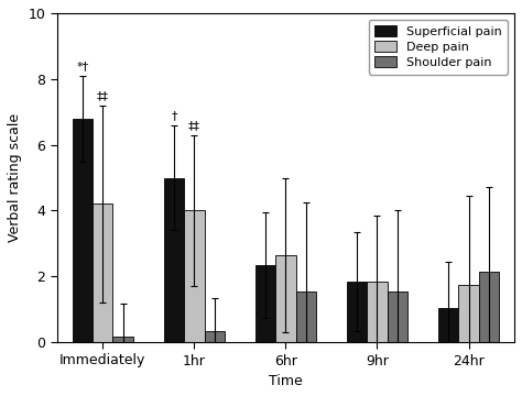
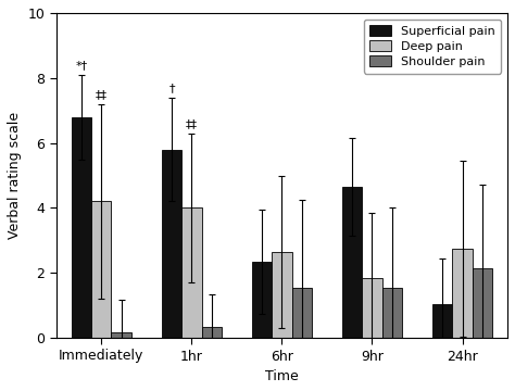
Superficial pain/1hr: 5.00 -> 5.80
Superficial pain/9hr: 1.85 -> 4.65
Deep pain/24hr: 1.75 -> 2.75
